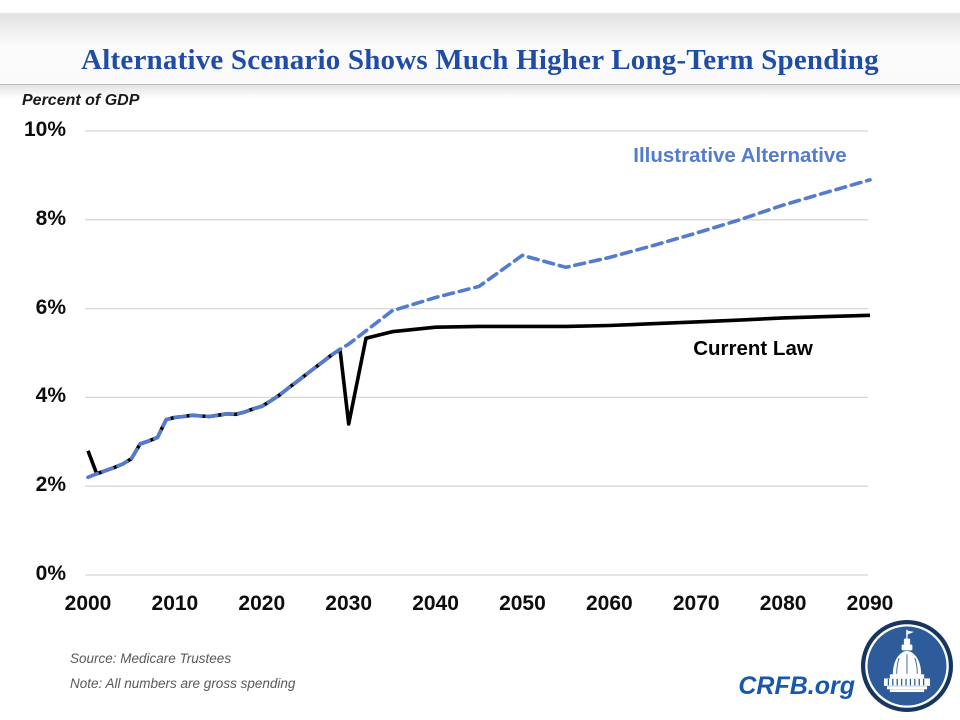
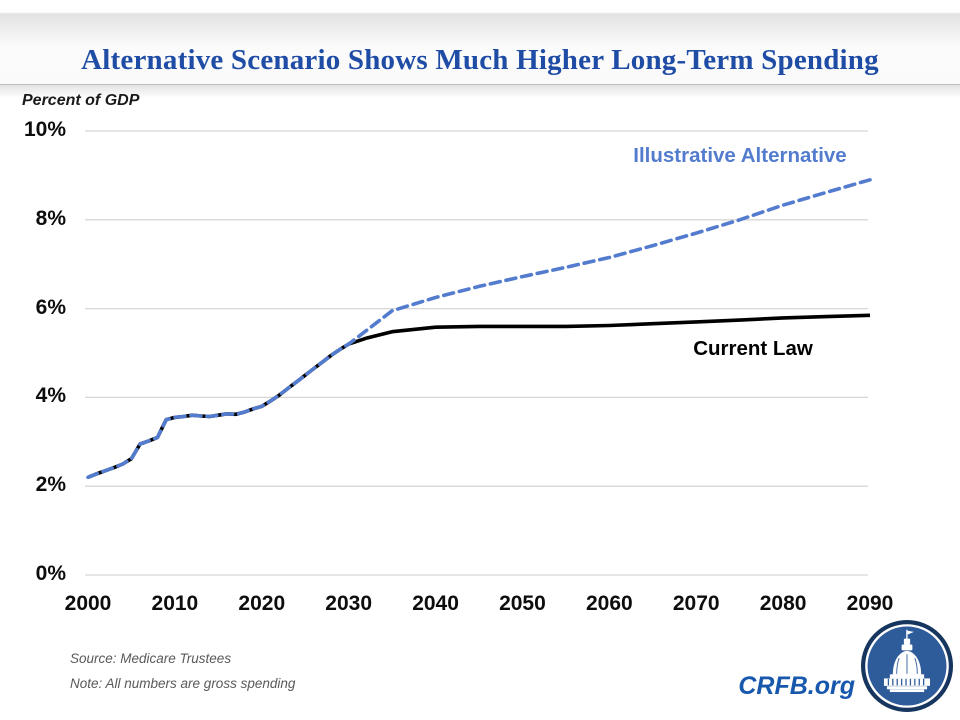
Current Law/2000: 2.8% -> 2.2%
Current Law/2030: 3.4% -> 5.2%
Illustrative Alternative/2050: 7.2% -> 6.7%
